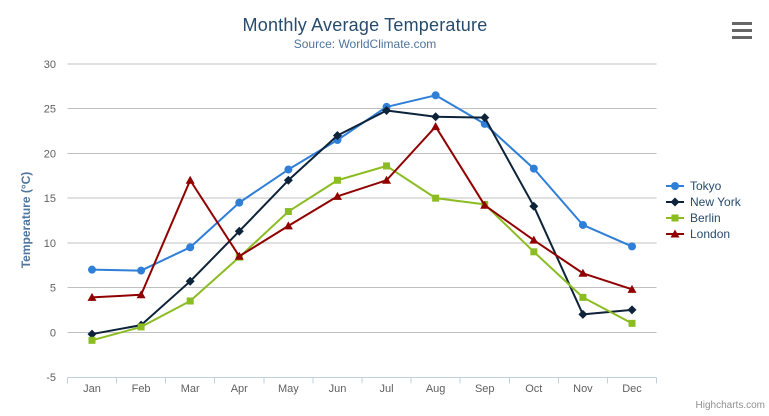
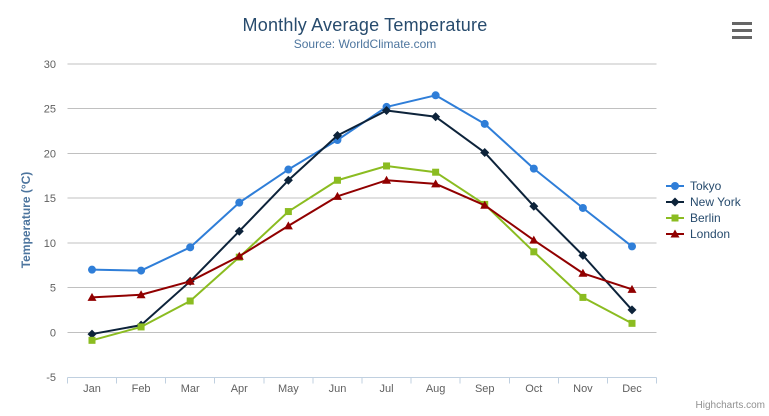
London/Mar: 17 -> 6
Berlin/Aug: 15 -> 18
London/Aug: 23 -> 17
New York/Sep: 24 -> 20
Tokyo/Nov: 12 -> 14
New York/Nov: 2 -> 9
